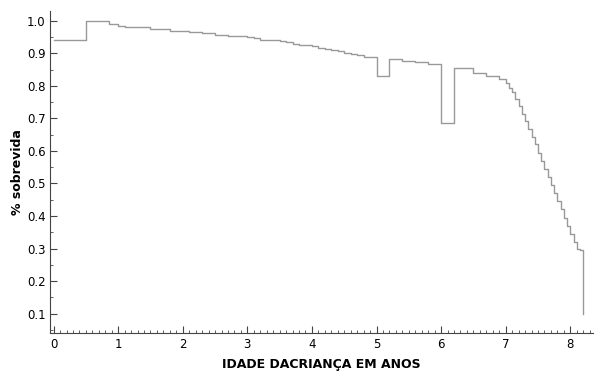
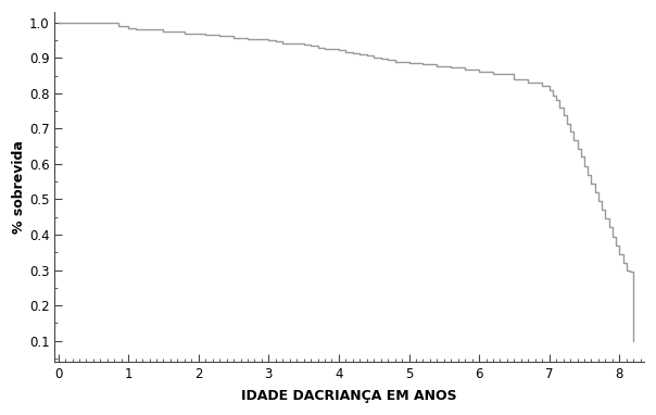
0: 0.940 -> 1.000
5: 0.830 -> 0.886
6: 0.685 -> 0.862
